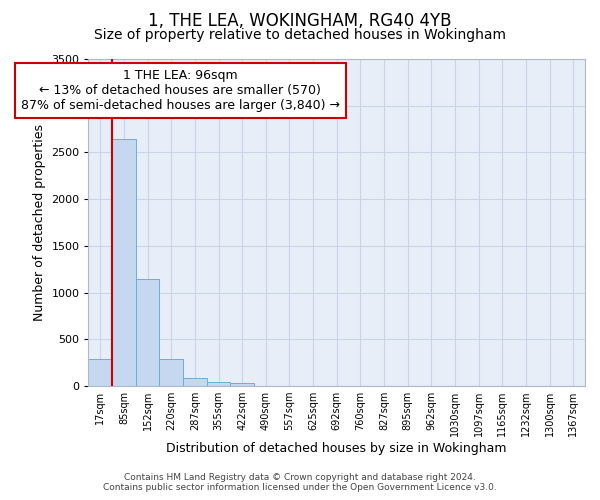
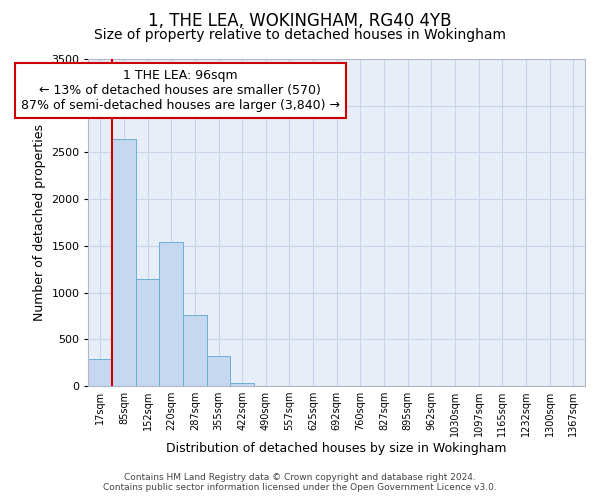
220sqm: 300 -> 1540
287sqm: 90 -> 760
355sqm: 40 -> 320
